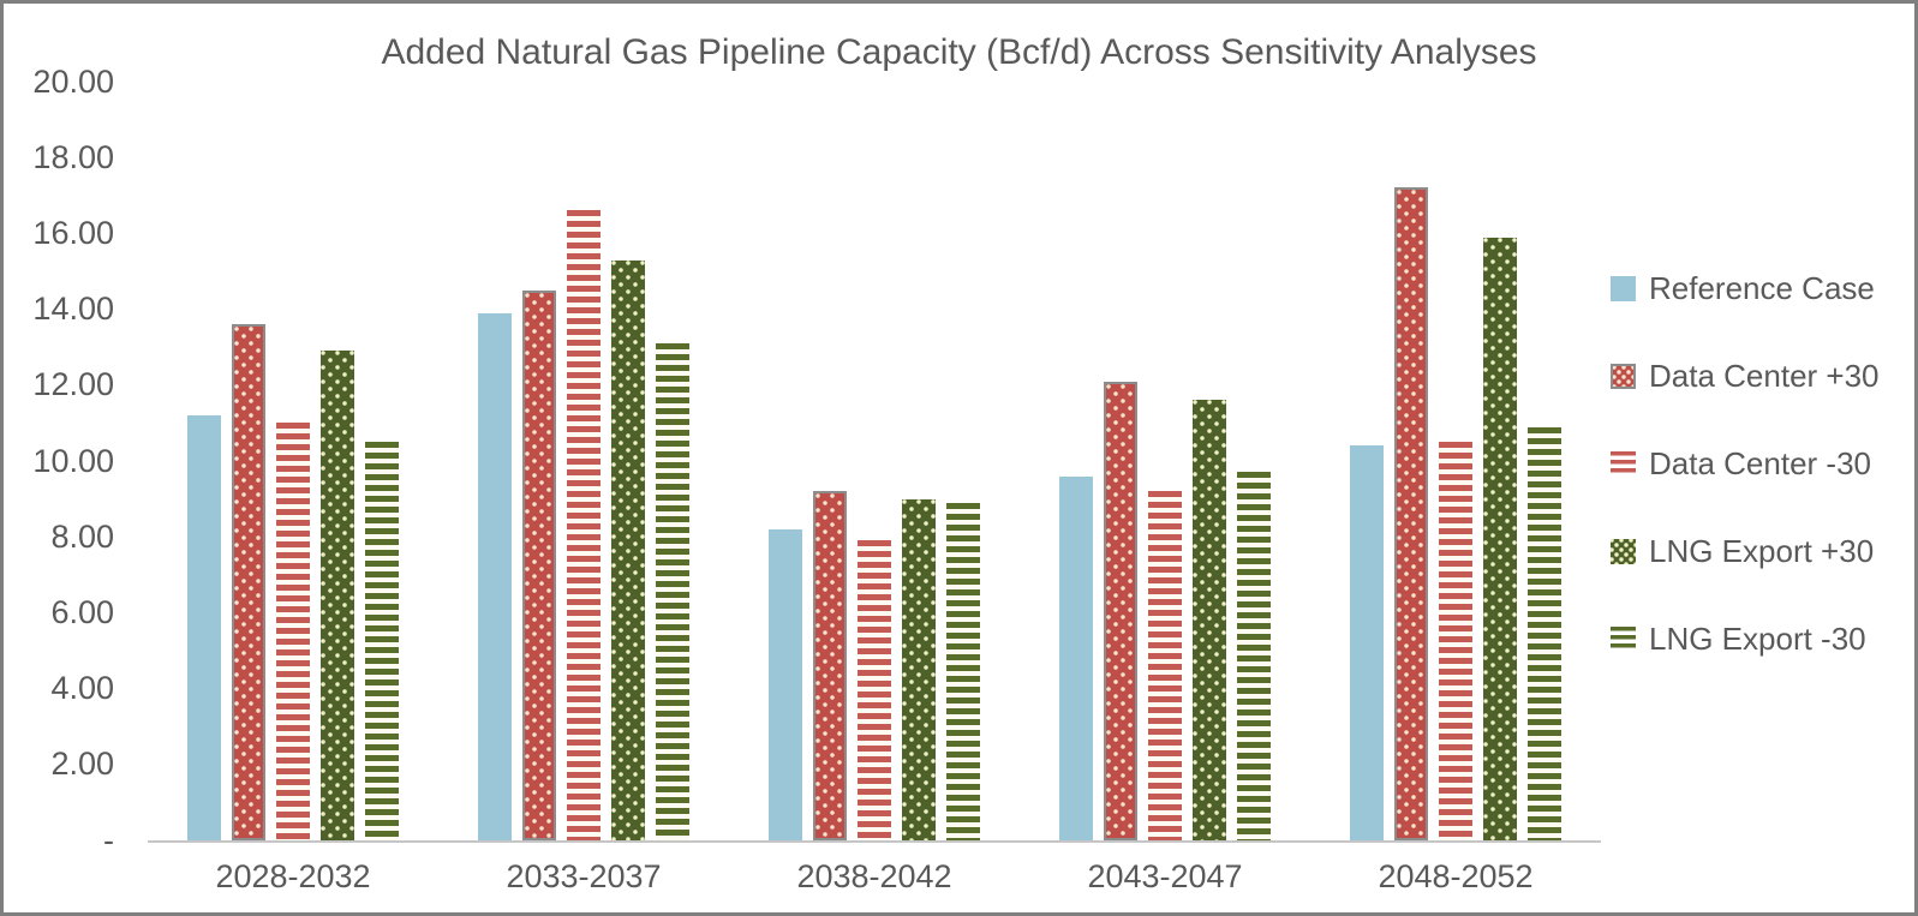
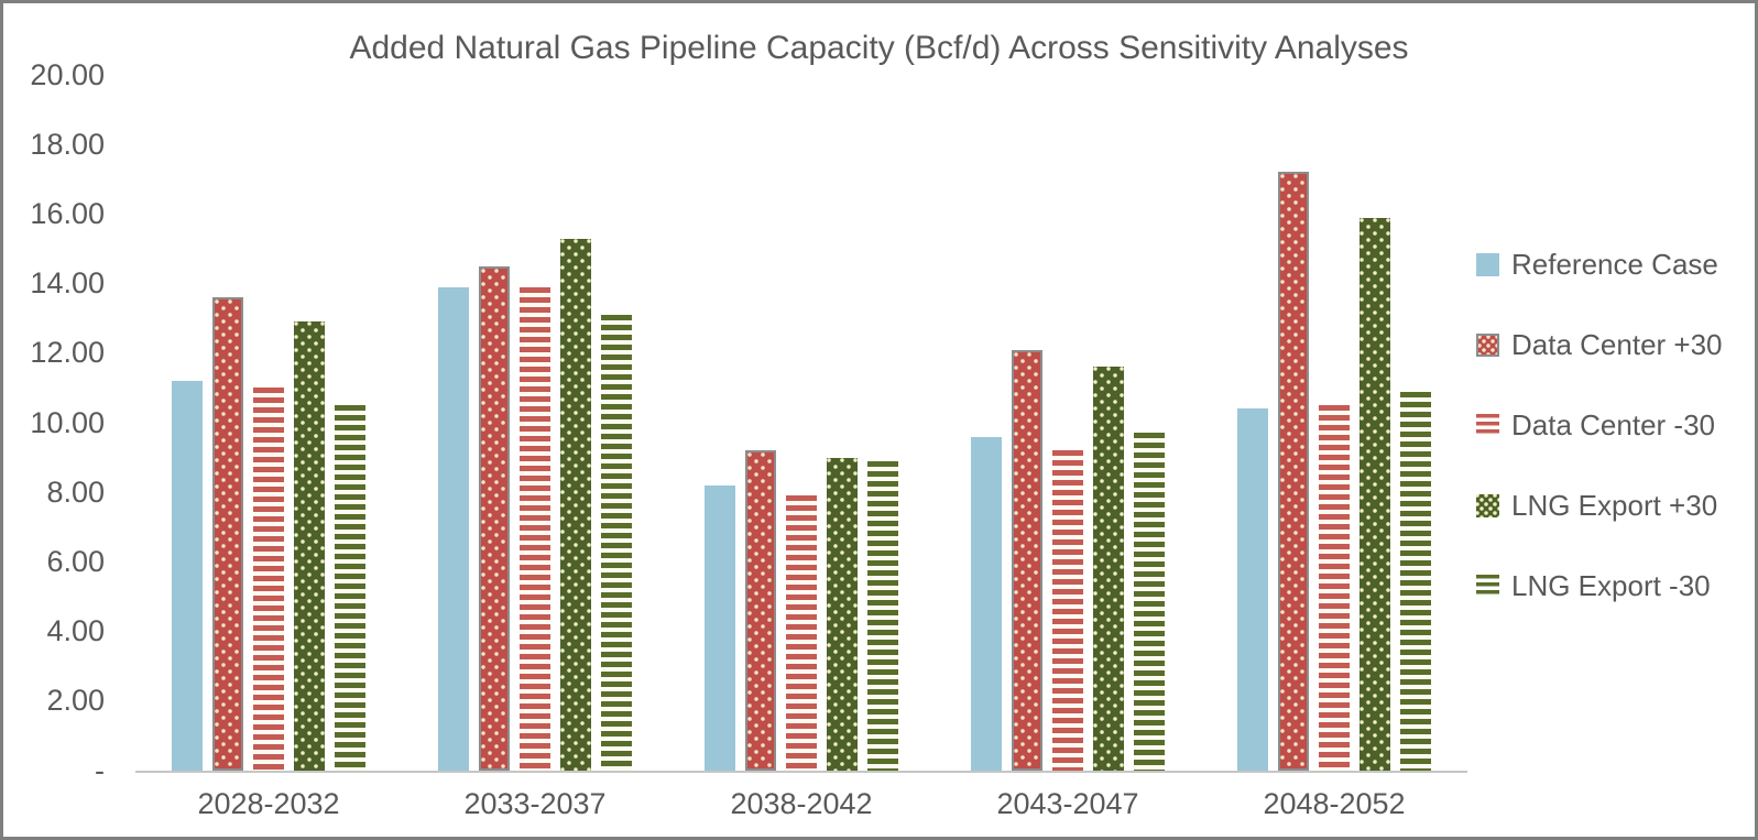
Data Center -30/2033-2037: 16.6 -> 13.9
